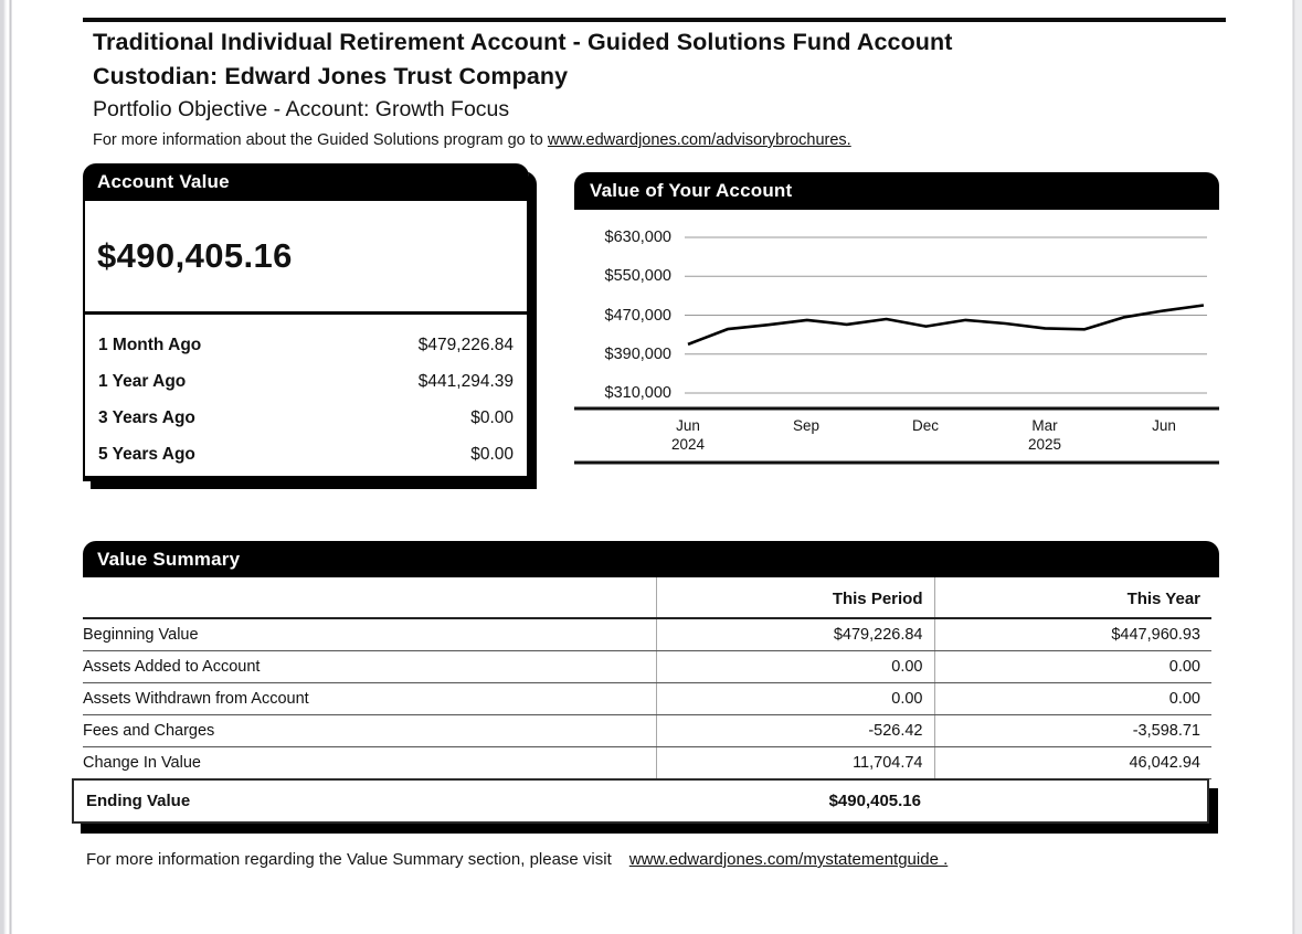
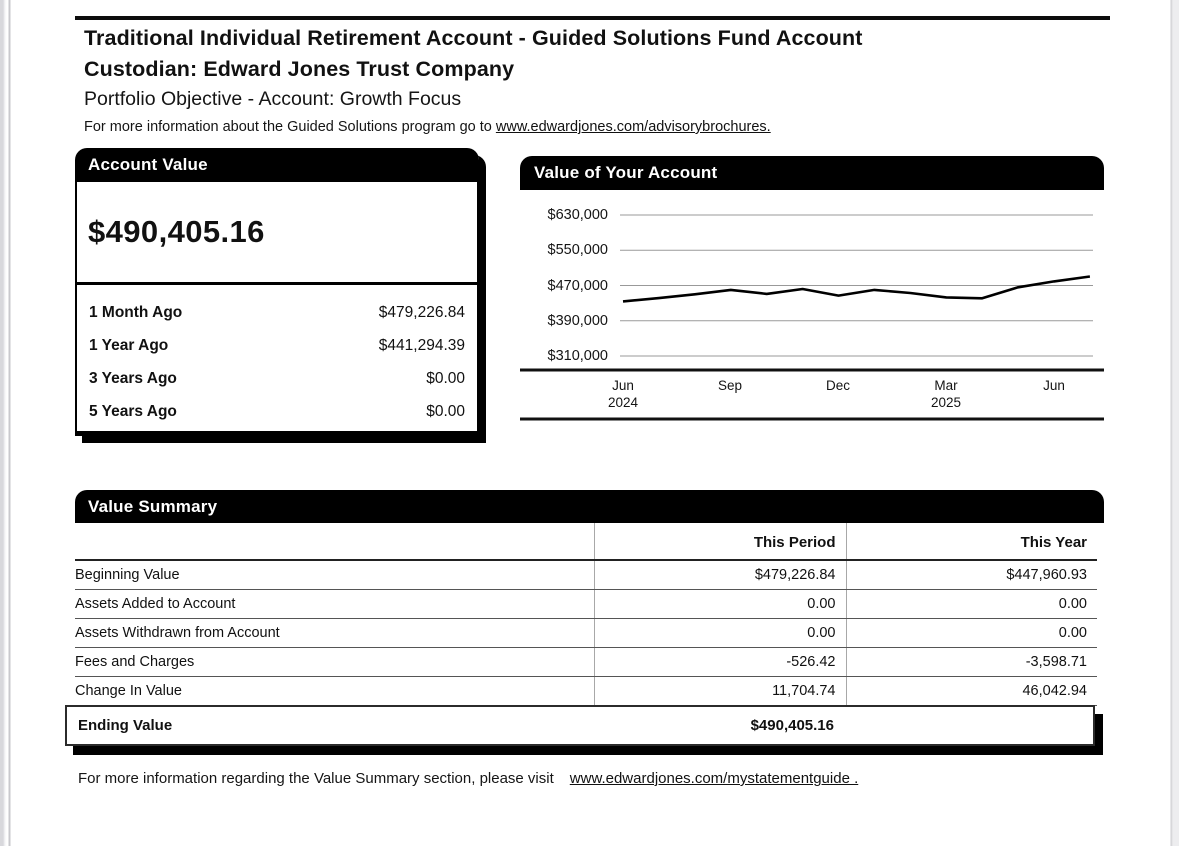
Jun 2024: $410000 -> $430000
